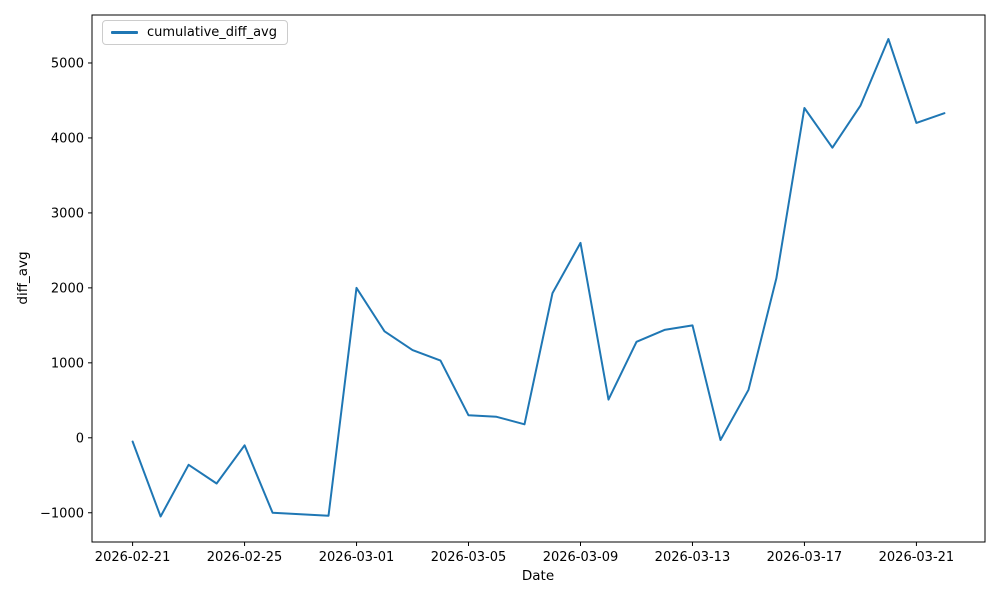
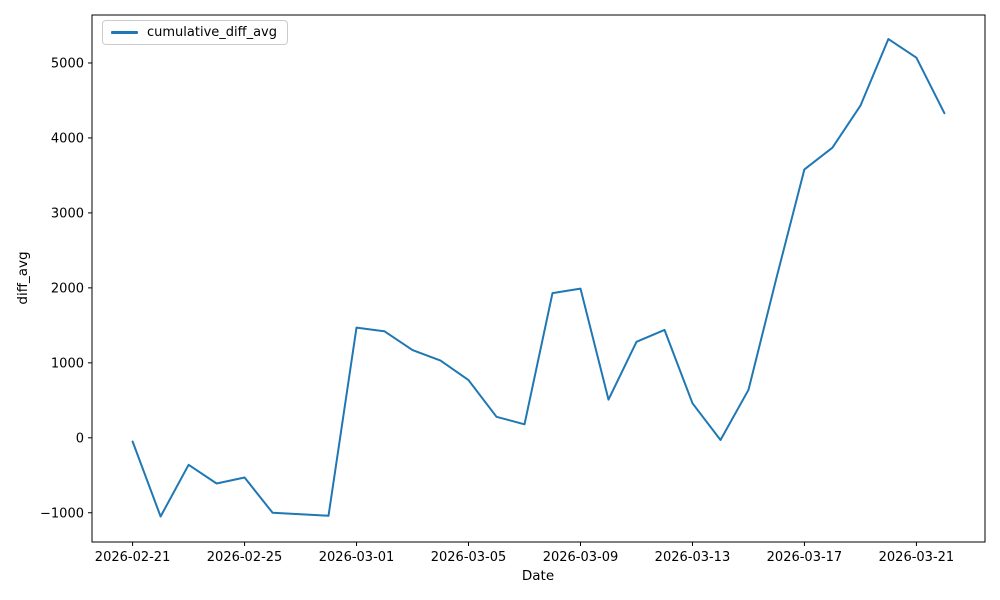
2026-02-25: -100 -> -500
2026-03-01: 2000 -> 1500
2026-03-05: 300 -> 800
2026-03-09: 2600 -> 2000
2026-03-13: 1500 -> 500
2026-03-17: 4400 -> 3600
2026-03-21: 4200 -> 5100
